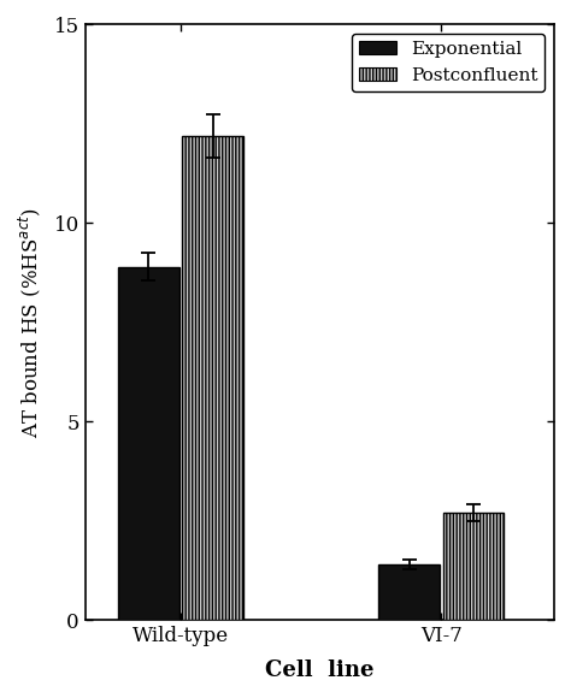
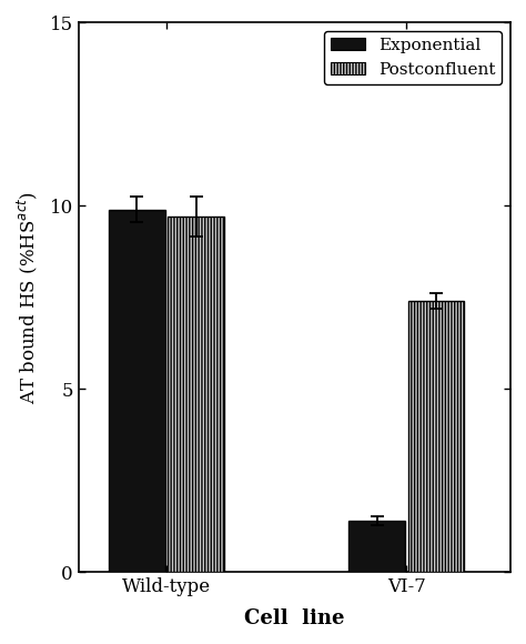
Exponential/Wild-type: 8.9 -> 9.9
Postconfluent/Wild-type: 12.2 -> 9.7
Postconfluent/VI-7: 2.7 -> 7.4
